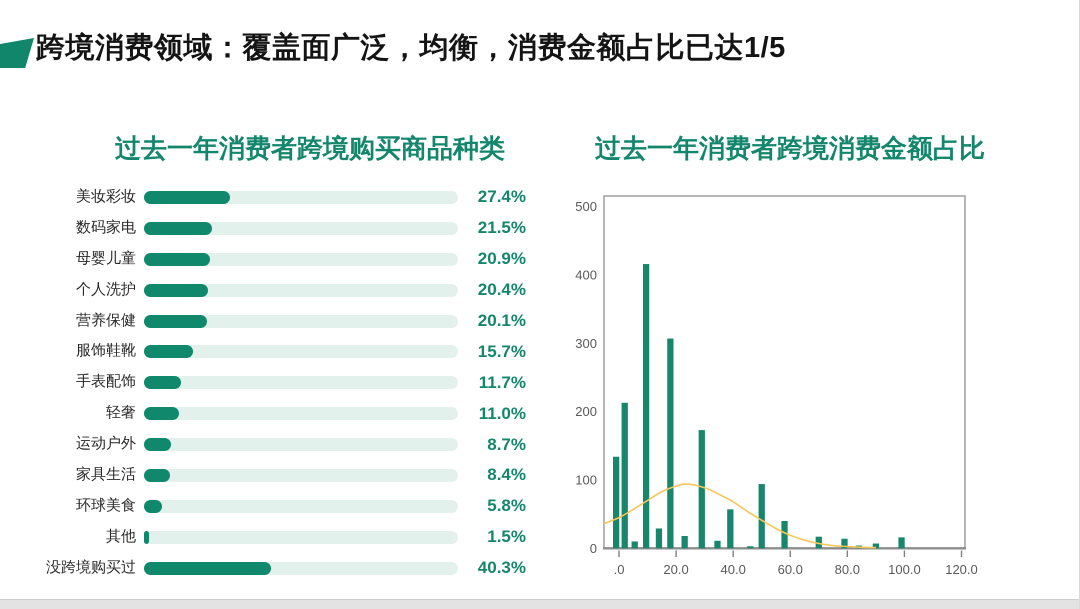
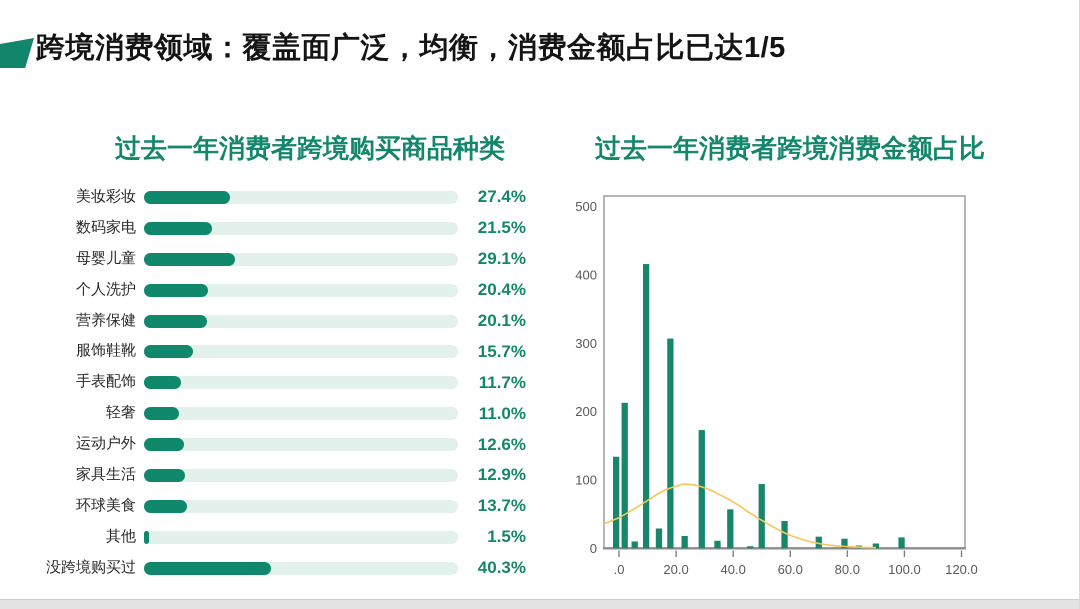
过去一年消费者跨境购买商品种类/母婴儿童: 20.9% -> 29.1%
过去一年消费者跨境购买商品种类/运动户外: 8.7% -> 12.6%
过去一年消费者跨境购买商品种类/家具生活: 8.4% -> 12.9%
过去一年消费者跨境购买商品种类/环球美食: 5.8% -> 13.7%
